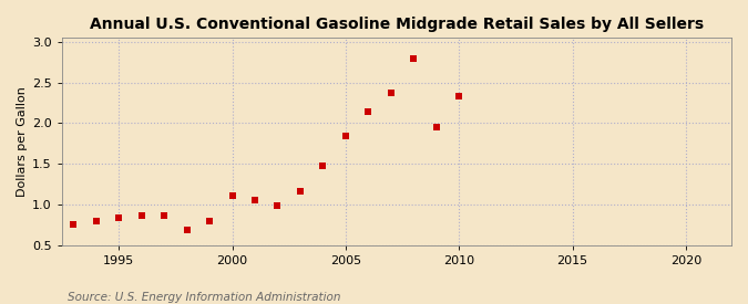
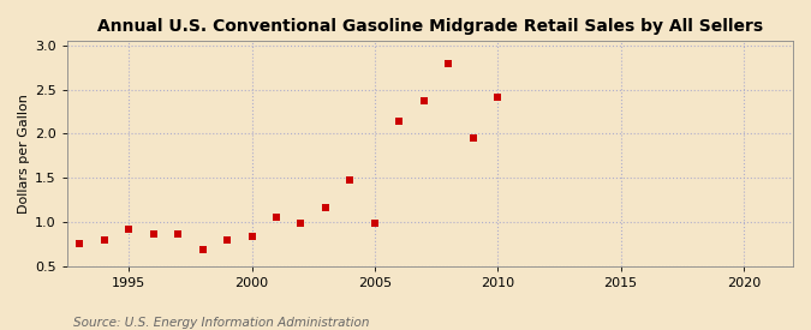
1995: 0.83 -> 0.92
2000: 1.11 -> 0.84
2005: 1.85 -> 0.98
2010: 2.34 -> 2.42
